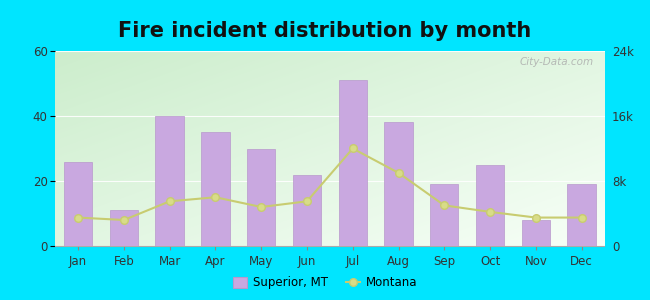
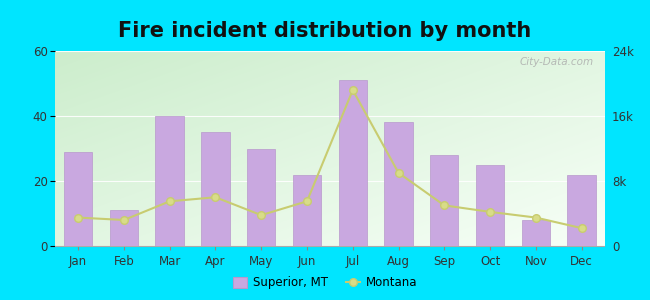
Superior, MT/Jan: 26 -> 29
Montana/May: 4.8k -> 3.8k
Montana/Jul: 12.0k -> 19.2k
Superior, MT/Sep: 19 -> 28
Superior, MT/Dec: 19 -> 22
Montana/Dec: 3.5k -> 2.2k
